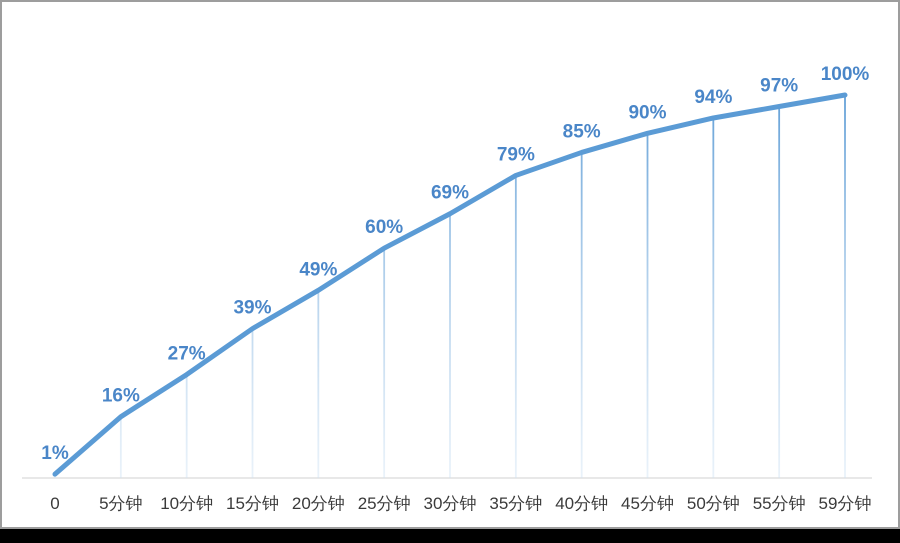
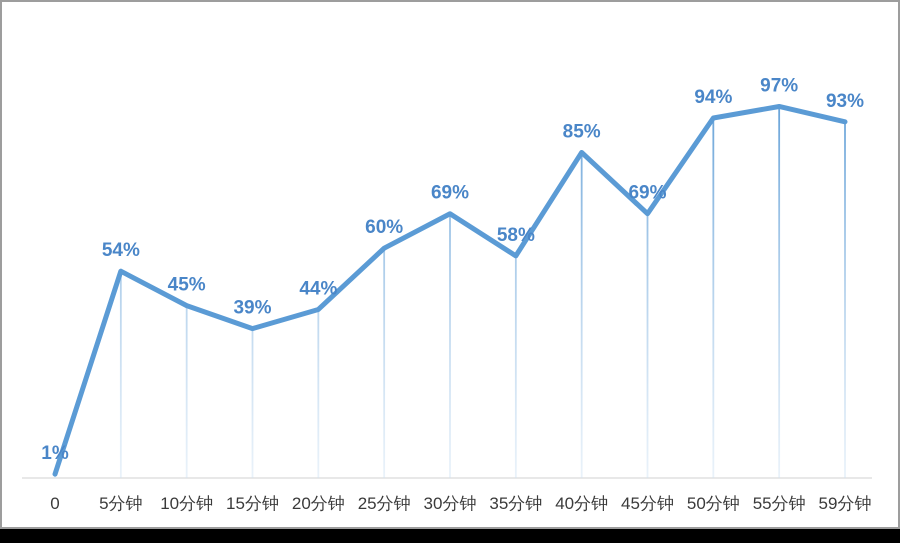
5分钟: 16% -> 54%
10分钟: 27% -> 45%
20分钟: 49% -> 44%
35分钟: 79% -> 58%
45分钟: 90% -> 69%
59分钟: 100% -> 93%
